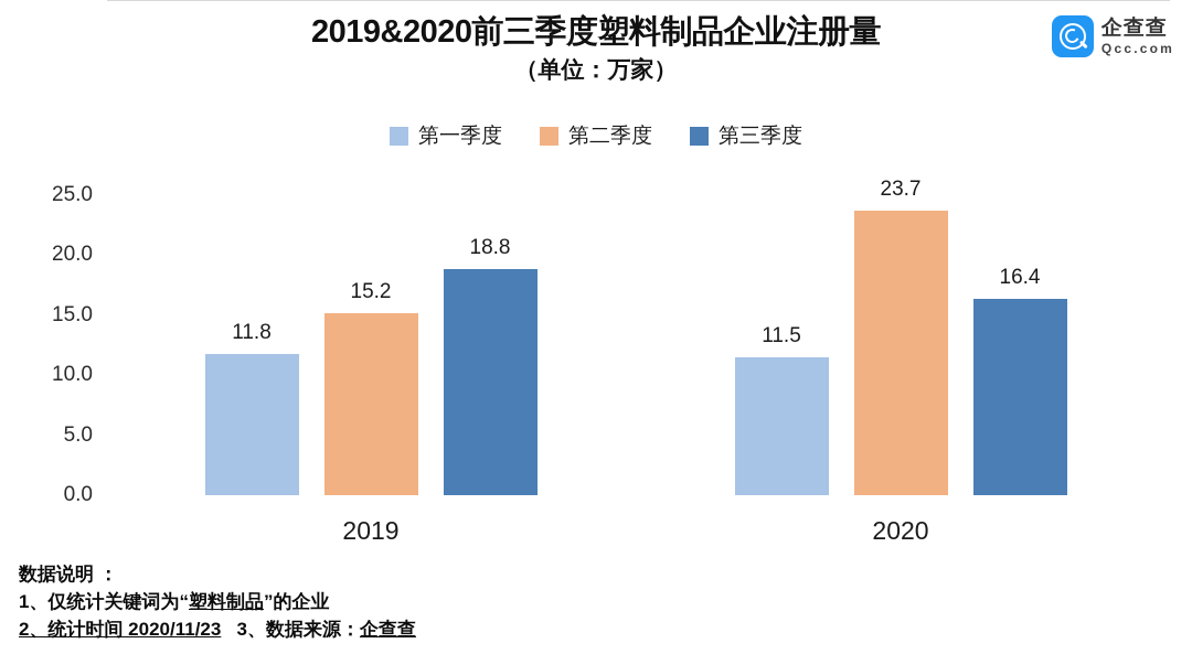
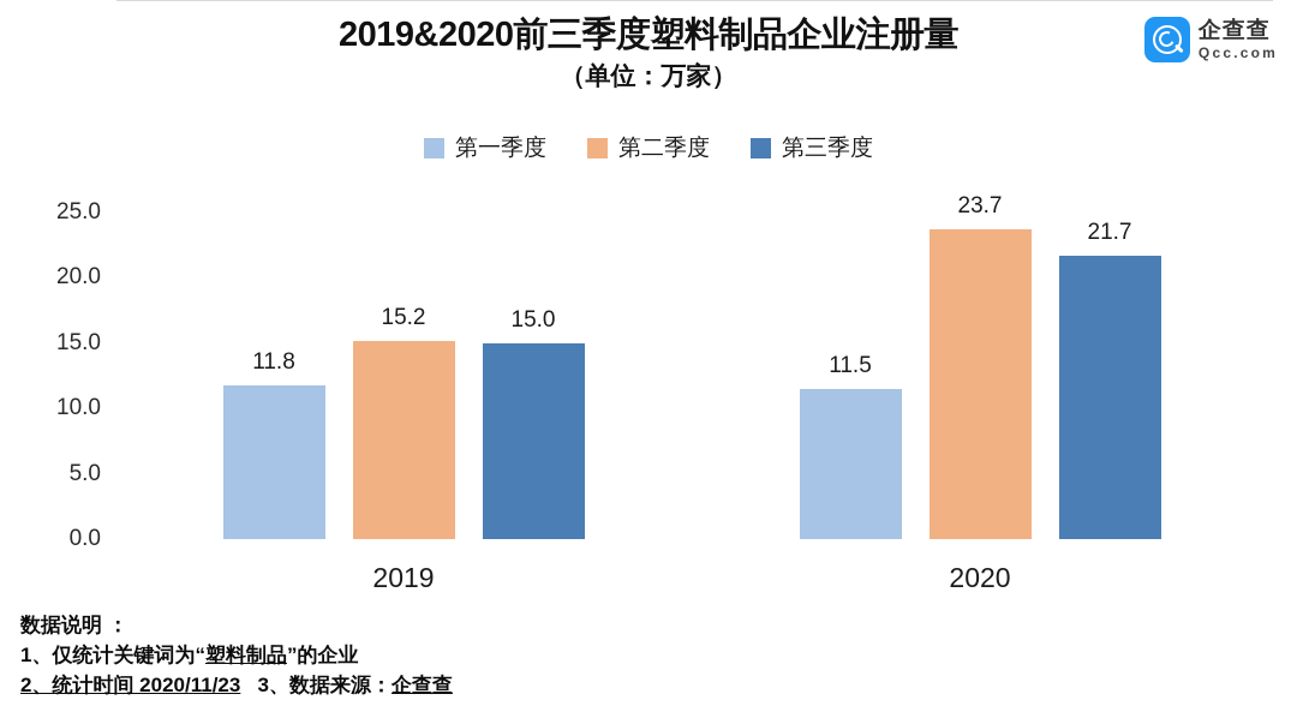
第三季度/2019: 18.8 -> 15.0
第三季度/2020: 16.4 -> 21.7
